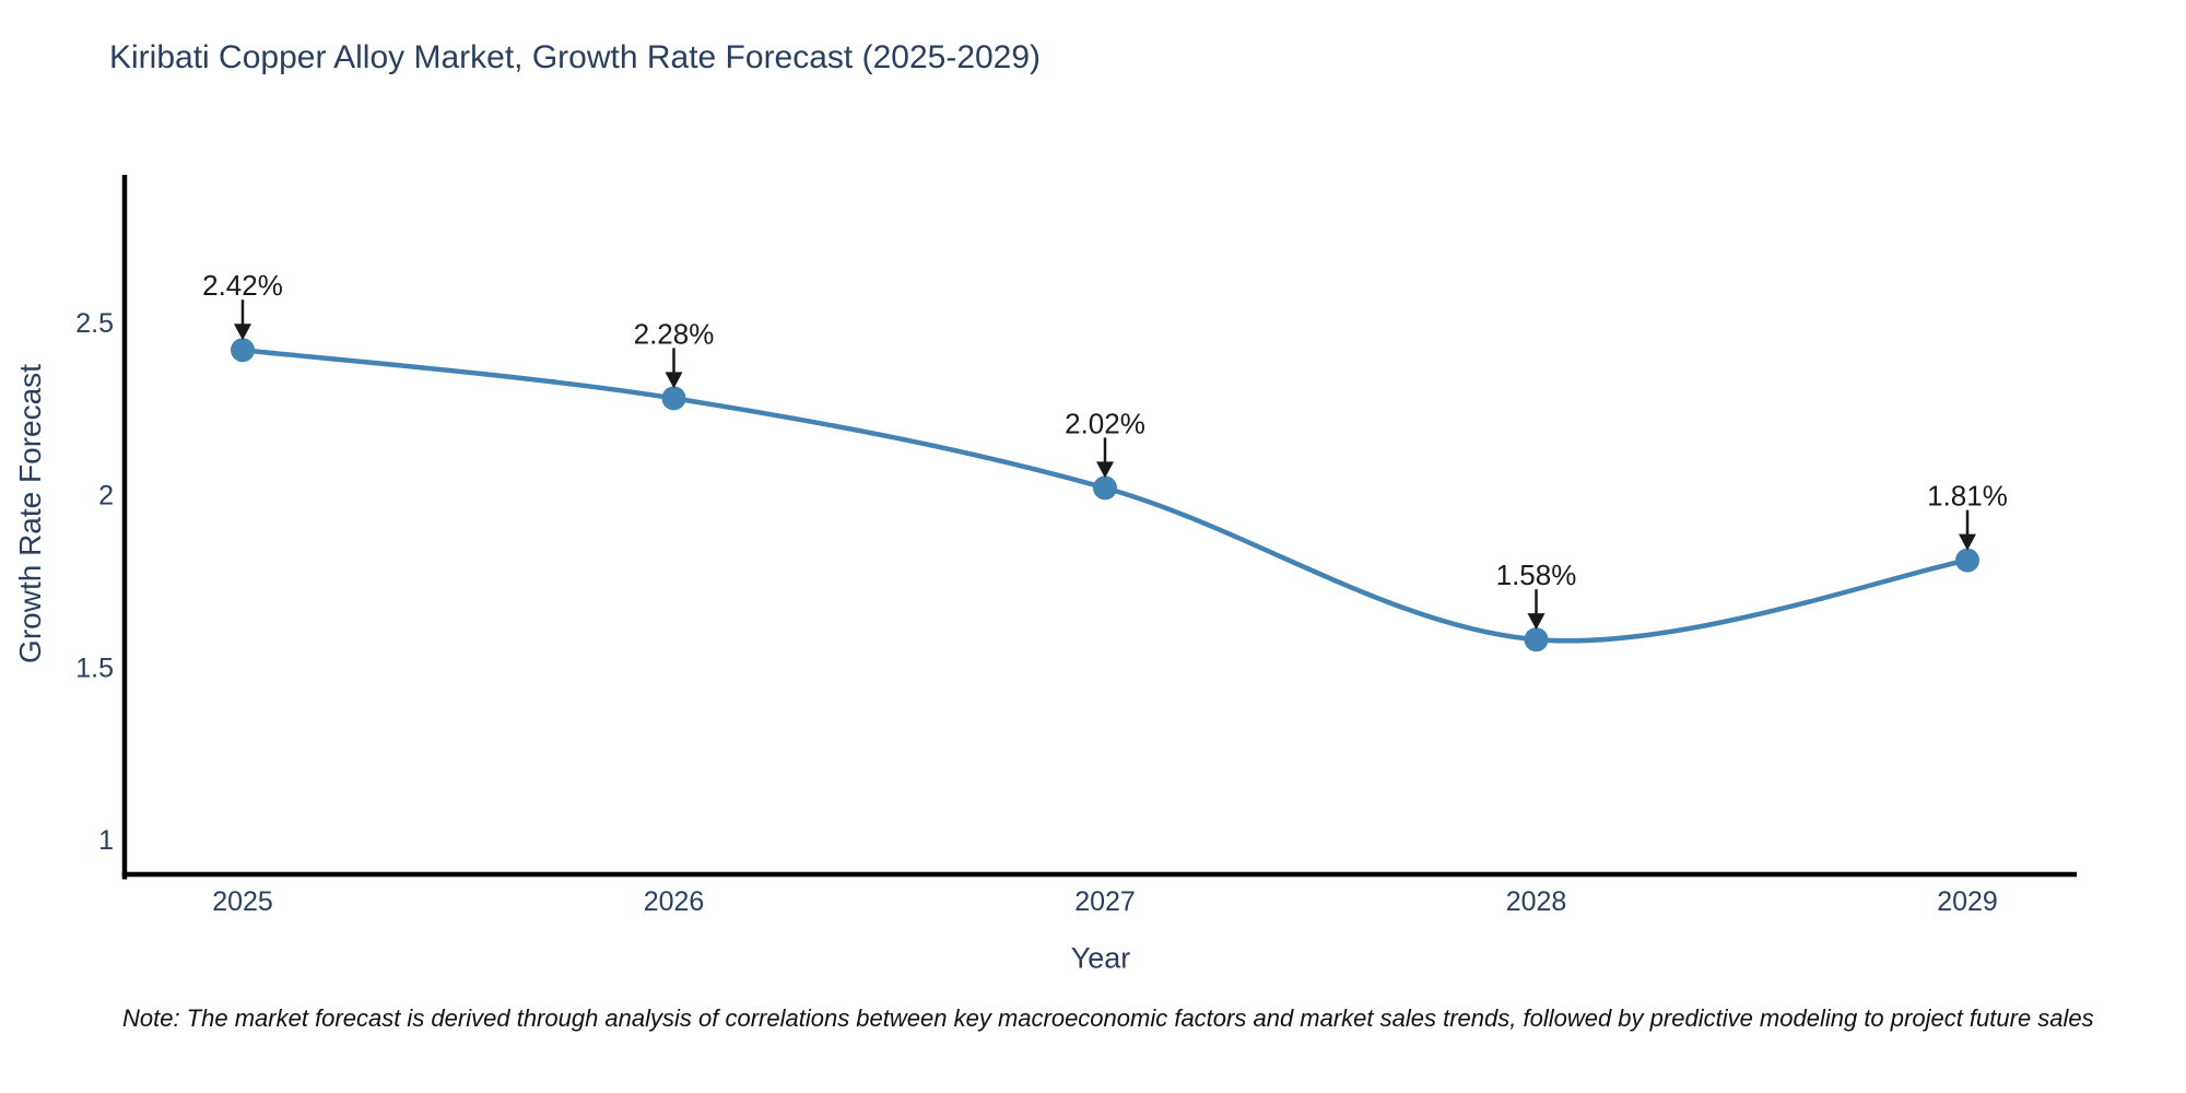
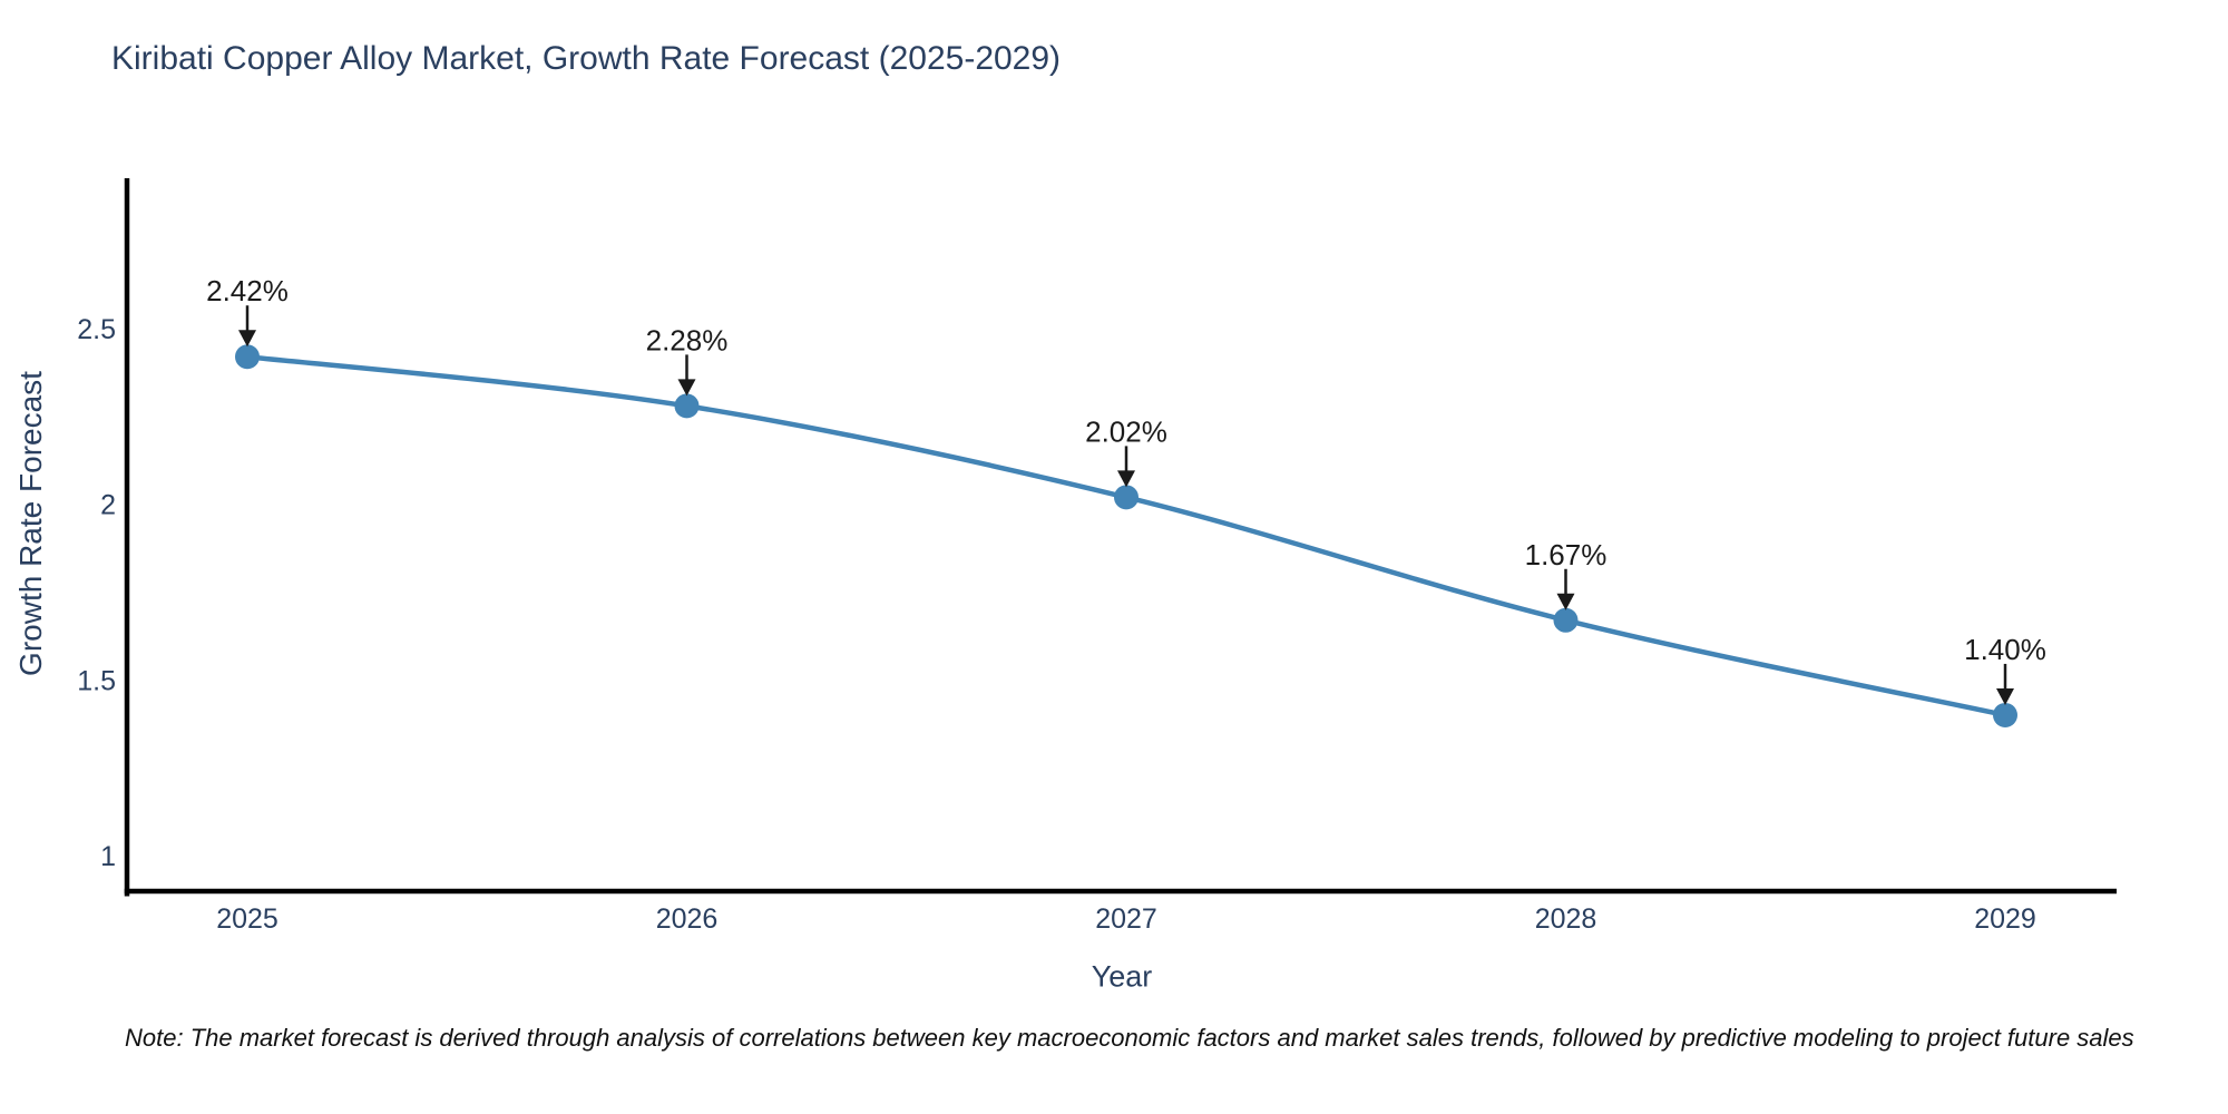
2028: 1.58% -> 1.67%
2029: 1.81% -> 1.40%
